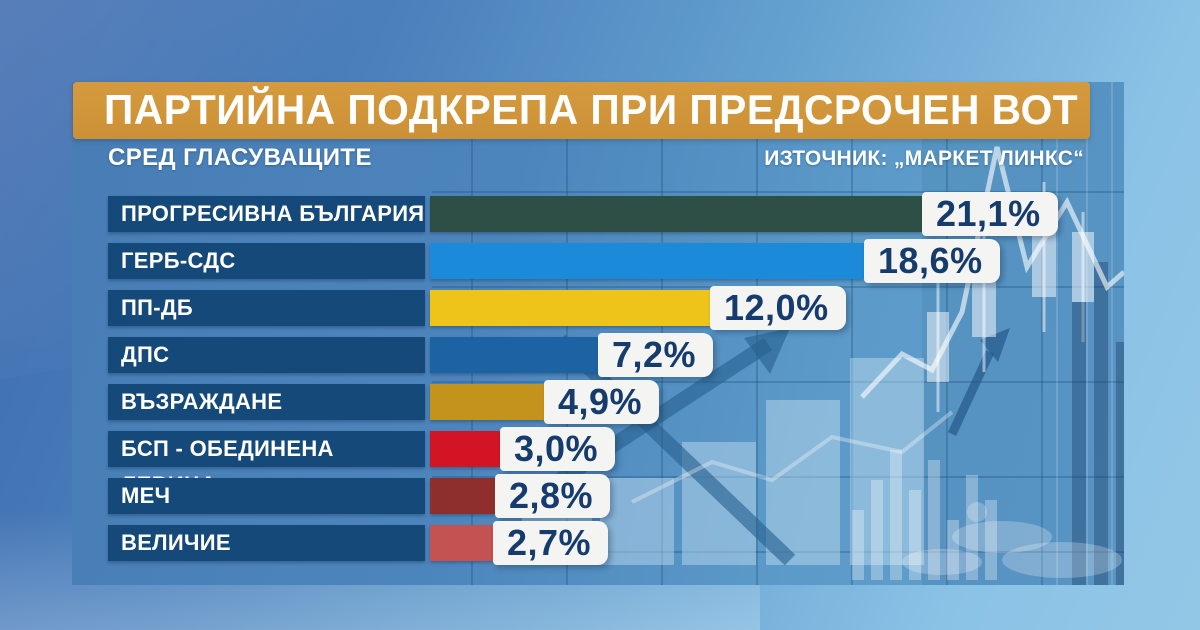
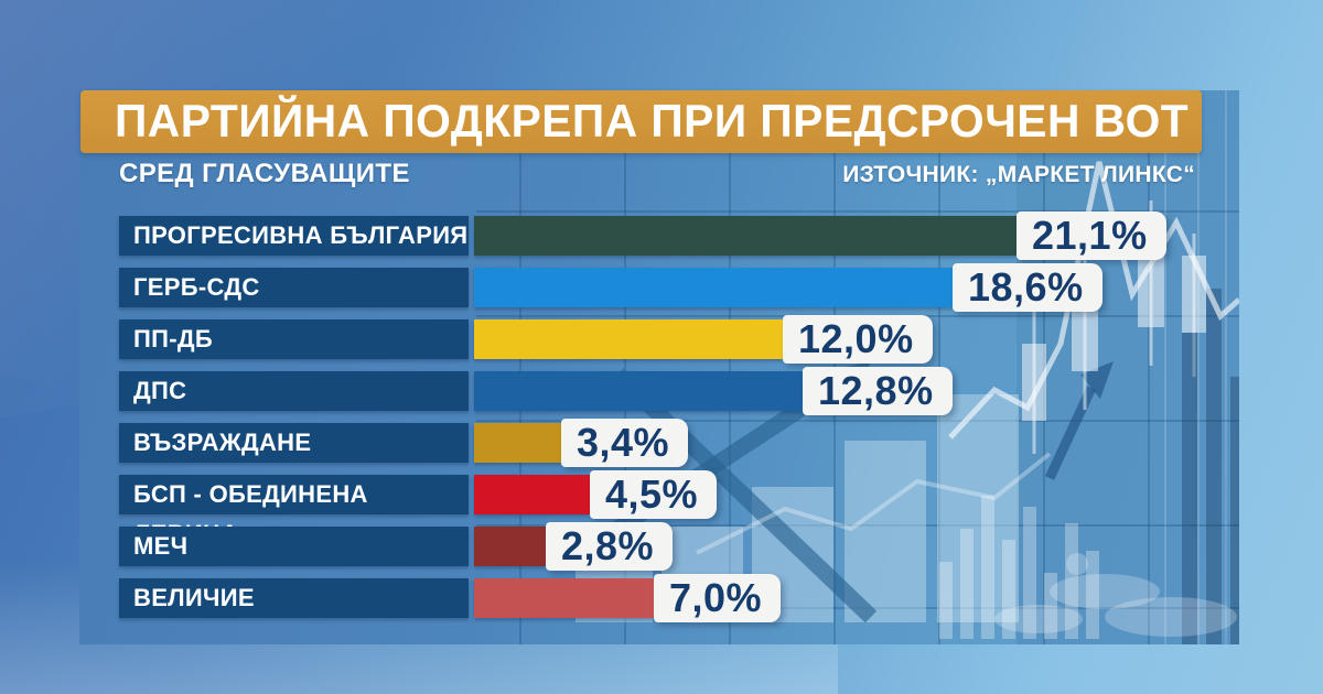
ДПС: 7,2% -> 12,8%
ВЪЗРАЖДАНЕ: 4,9% -> 3,4%
БСП - ОБЕДИНЕНА ЛЕВИЦА: 3,0% -> 4,5%
ВЕЛИЧИЕ: 2,7% -> 7,0%
